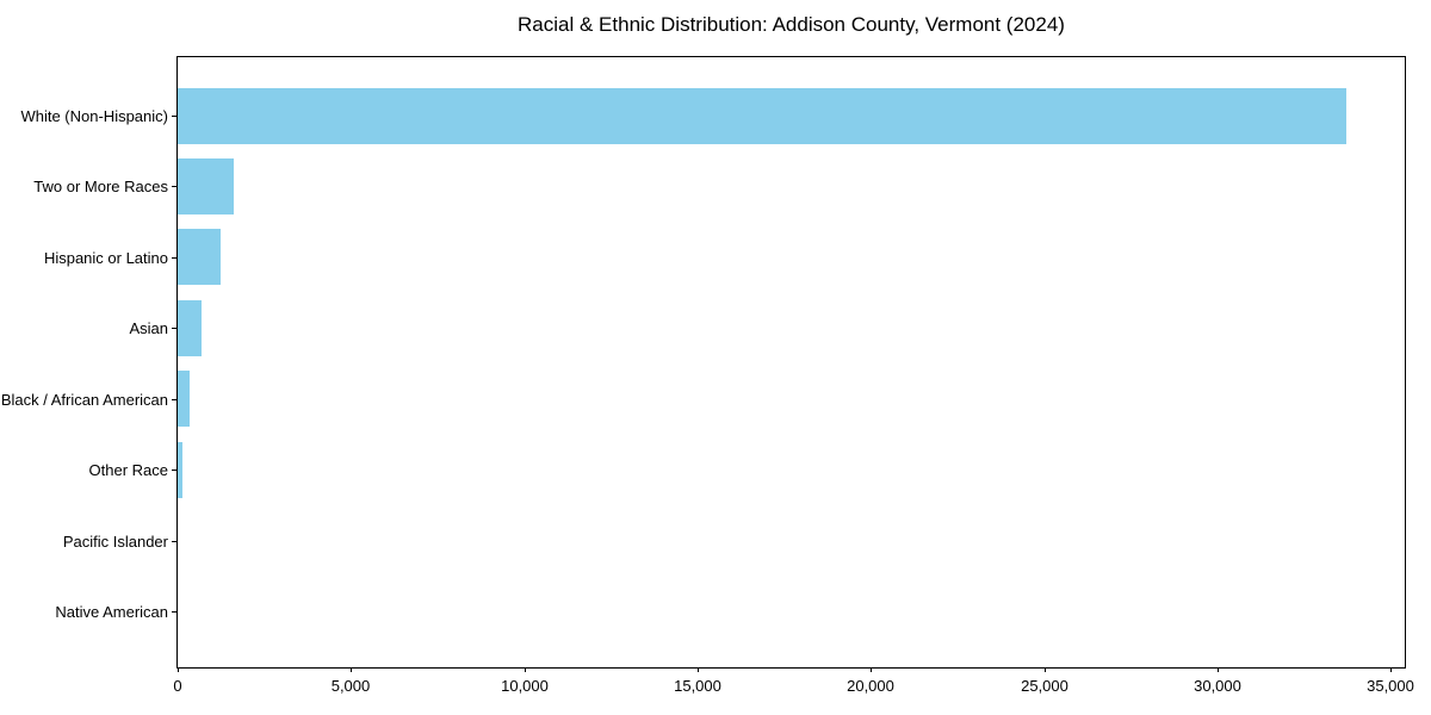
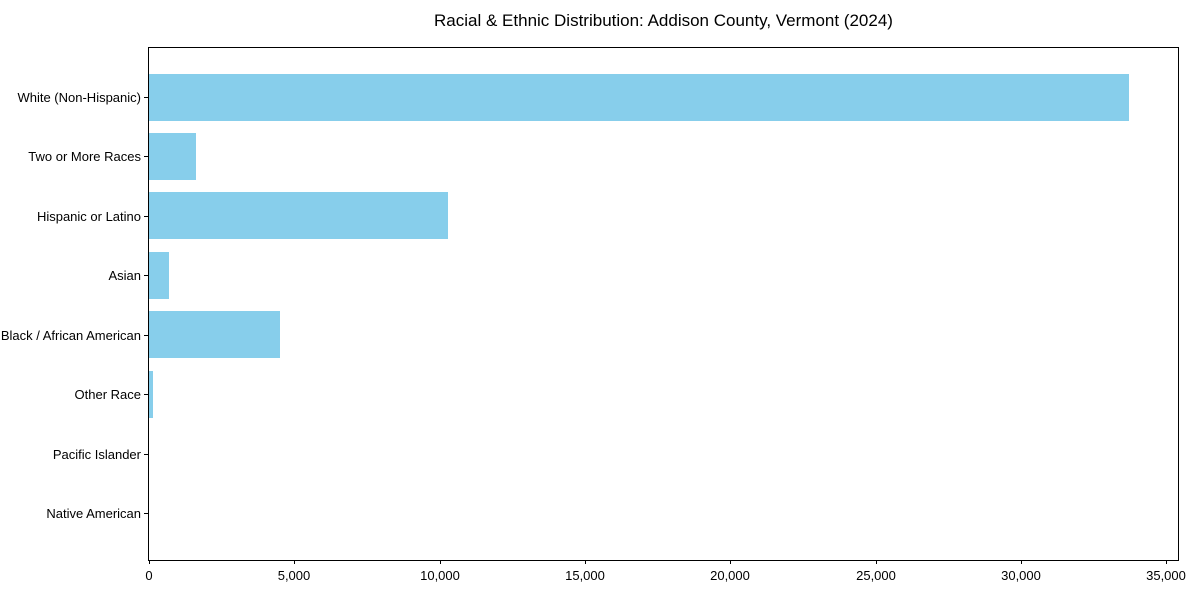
Hispanic or Latino: 1200 -> 10300
Black / African American: 400 -> 4500
